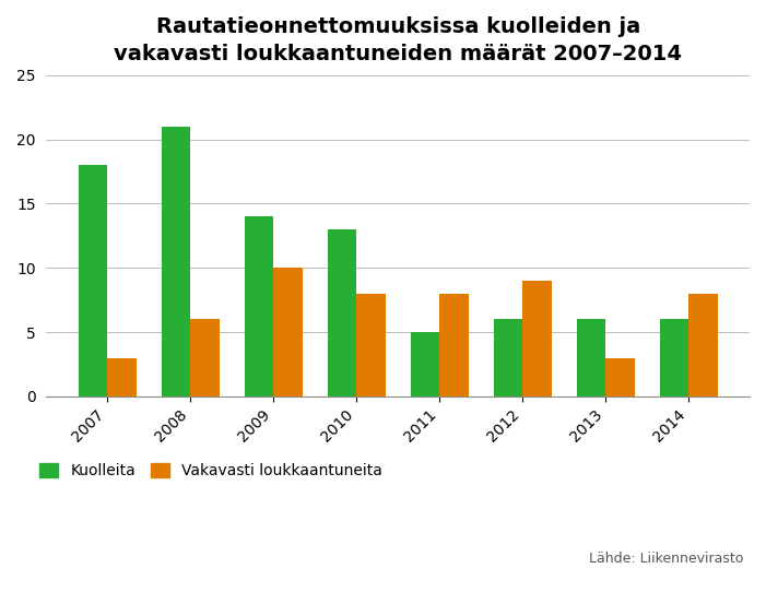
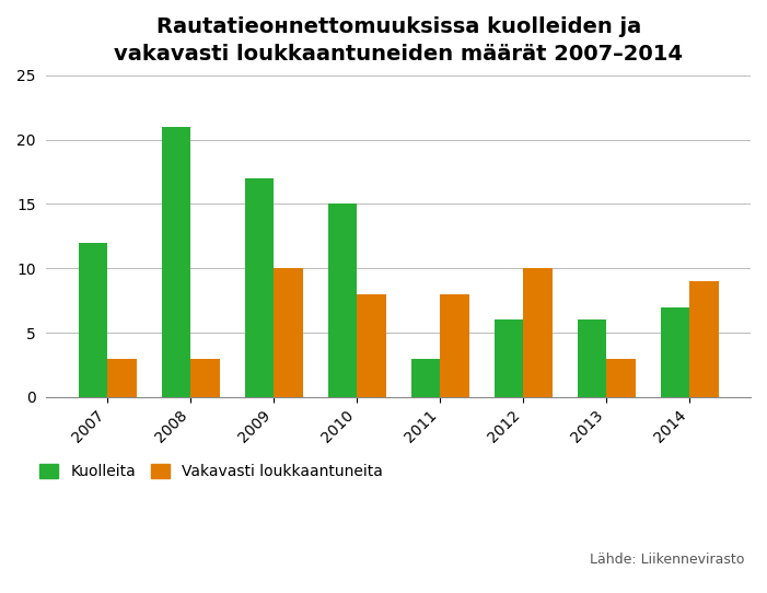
Kuolleita/2007: 18 -> 12
Vakavasti loukkaantuneita/2008: 6 -> 3
Kuolleita/2009: 14 -> 17
Kuolleita/2010: 13 -> 15
Kuolleita/2011: 5 -> 3
Vakavasti loukkaantuneita/2012: 9 -> 10
Kuolleita/2014: 6 -> 7
Vakavasti loukkaantuneita/2014: 8 -> 9
